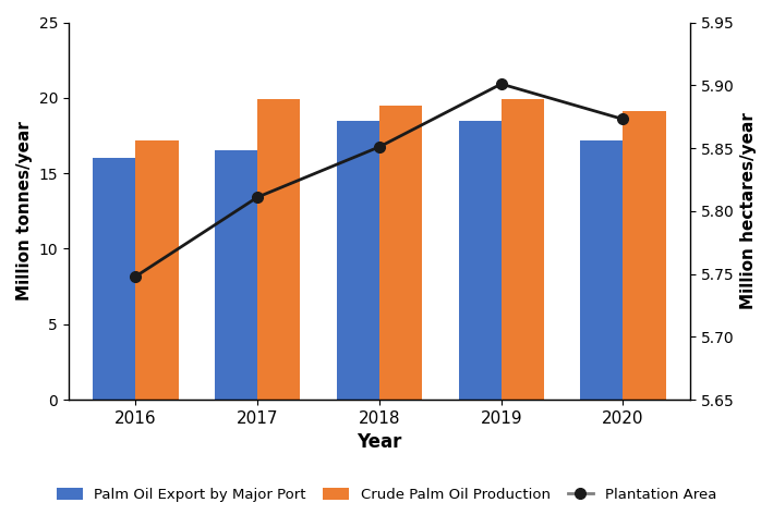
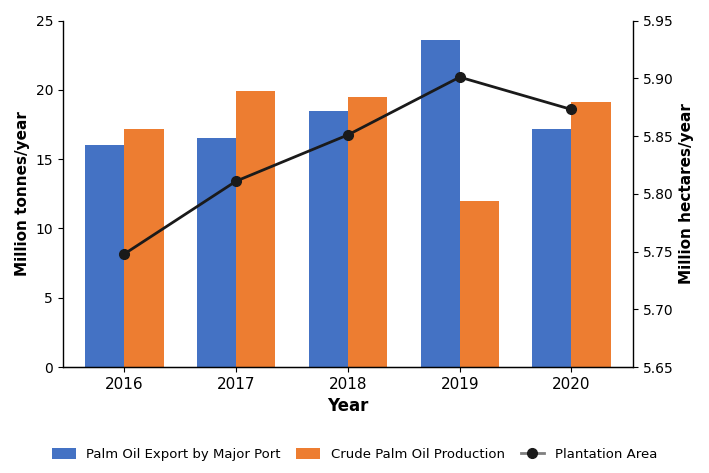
Palm Oil Export by Major Port/2019: 18.5 -> 23.6
Crude Palm Oil Production/2019: 19.9 -> 12.0
